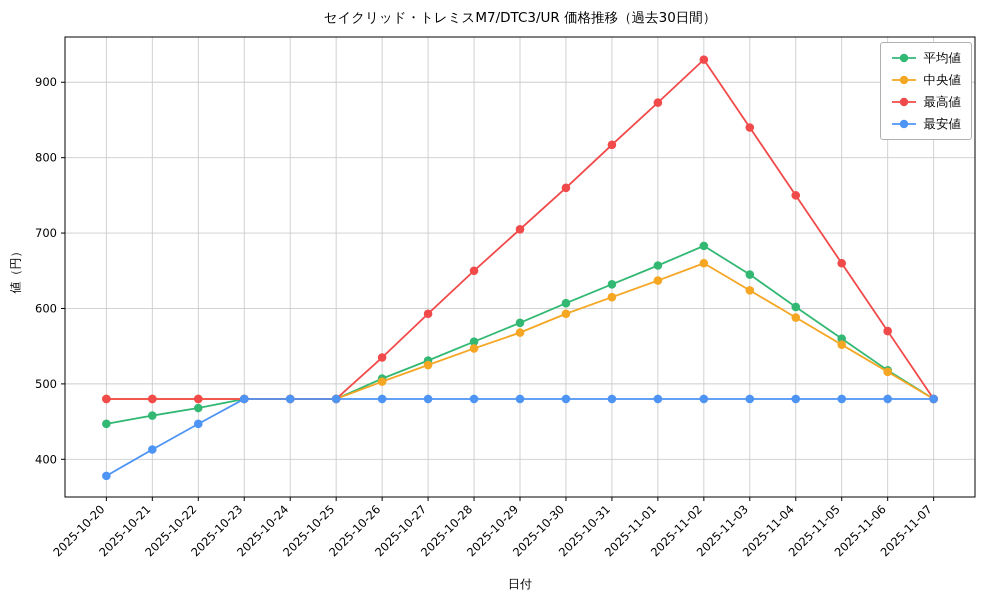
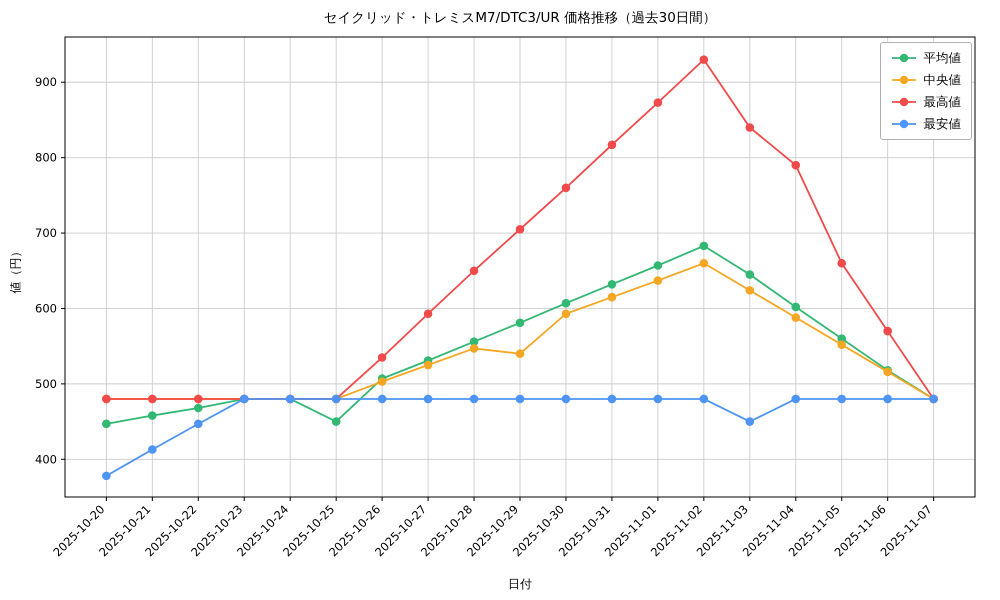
平均値/2025-10-25: 480 -> 450
中央値/2025-10-29: 570 -> 540
最安値/2025-11-03: 480 -> 450
最高値/2025-11-04: 750 -> 790
